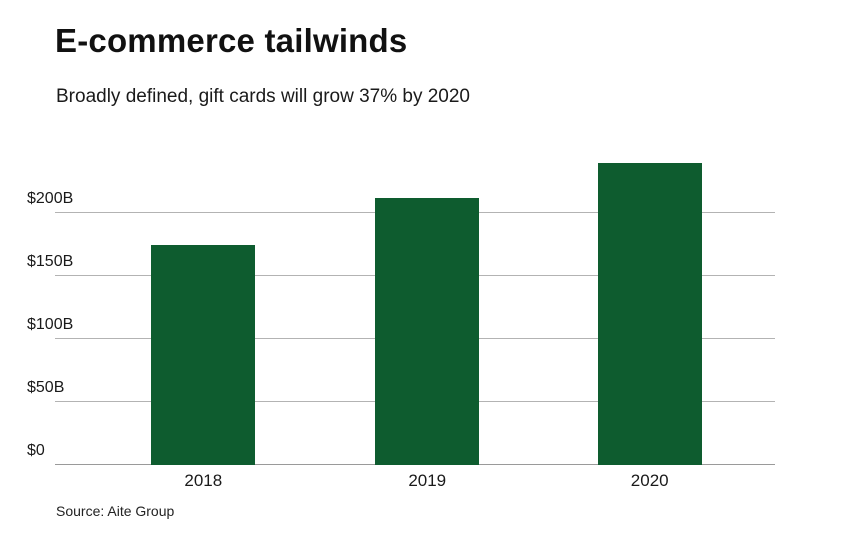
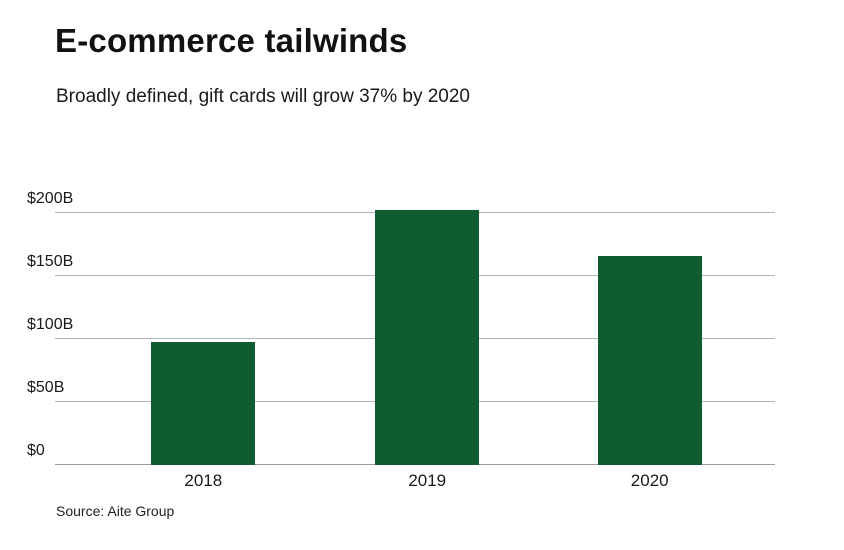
2018: $175B -> $98B
2019: $212B -> $202B
2020: $240B -> $166B
